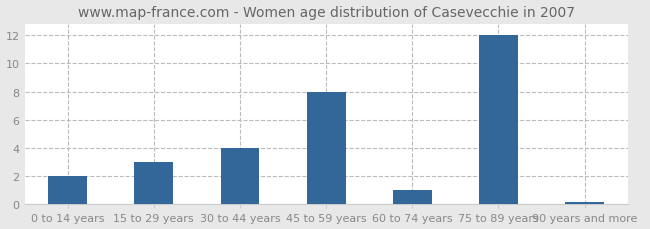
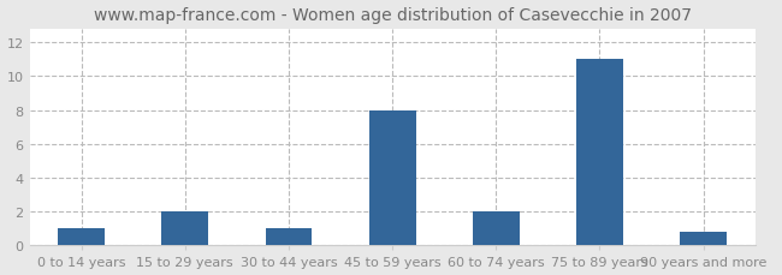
0 to 14 years: 2.0 -> 1.0
15 to 29 years: 3.0 -> 2.0
30 to 44 years: 4.0 -> 1.0
60 to 74 years: 1.0 -> 2.0
75 to 89 years: 12.0 -> 11.0
90 years and more: 0.1 -> 0.8
